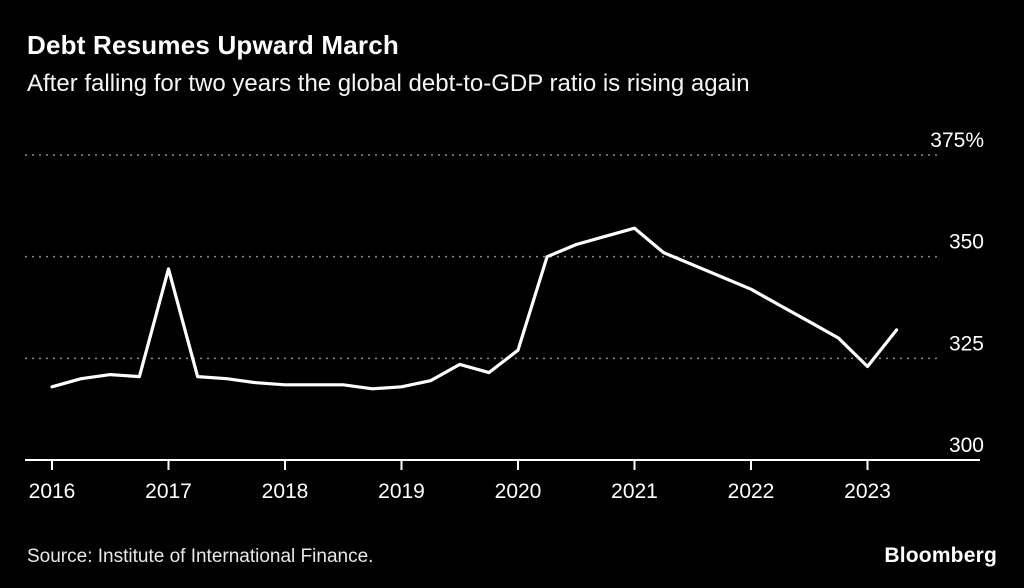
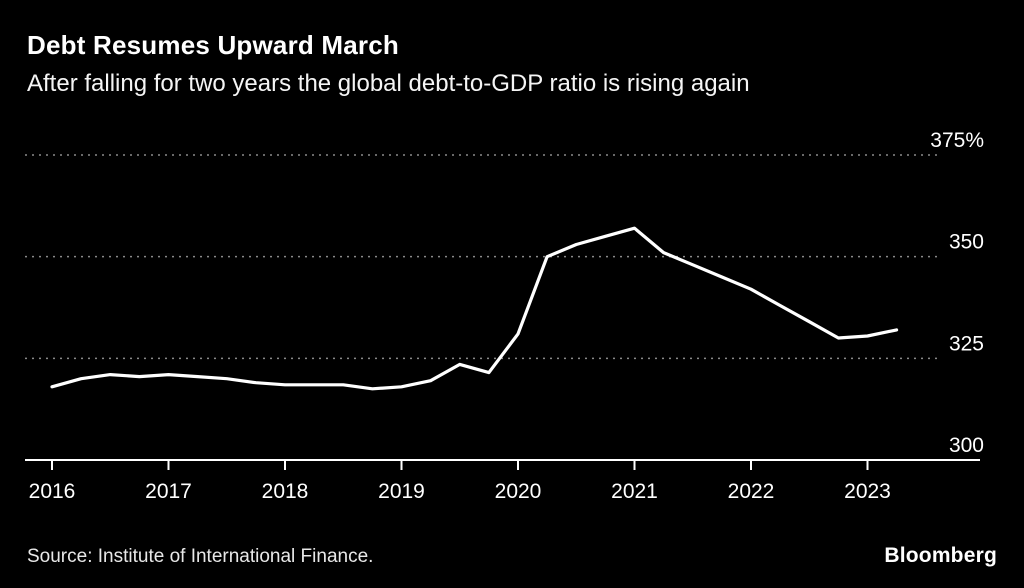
2017: 347% -> 321%
2020: 327% -> 331%
2023: 323% -> 330%
